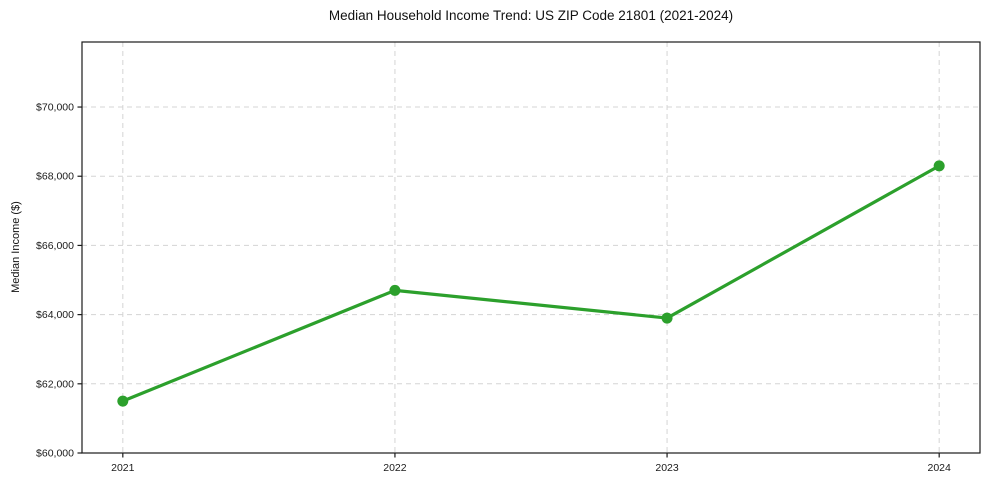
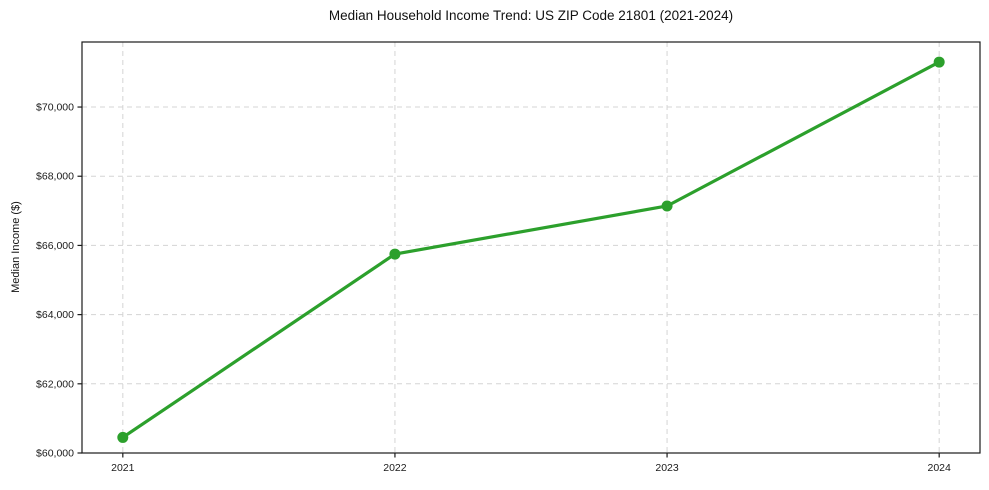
2021: $61500 -> $60400
2022: $64700 -> $65800
2023: $63900 -> $67100
2024: $68300 -> $71300
